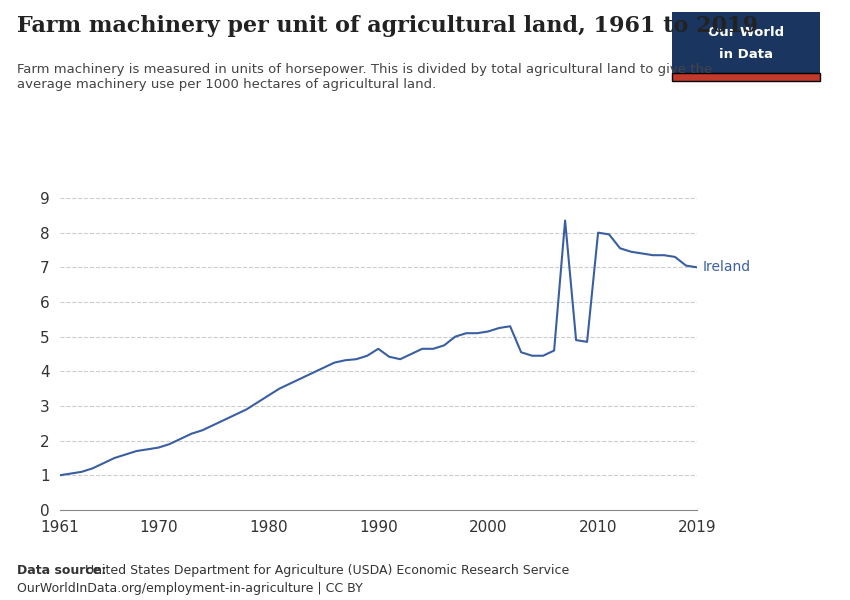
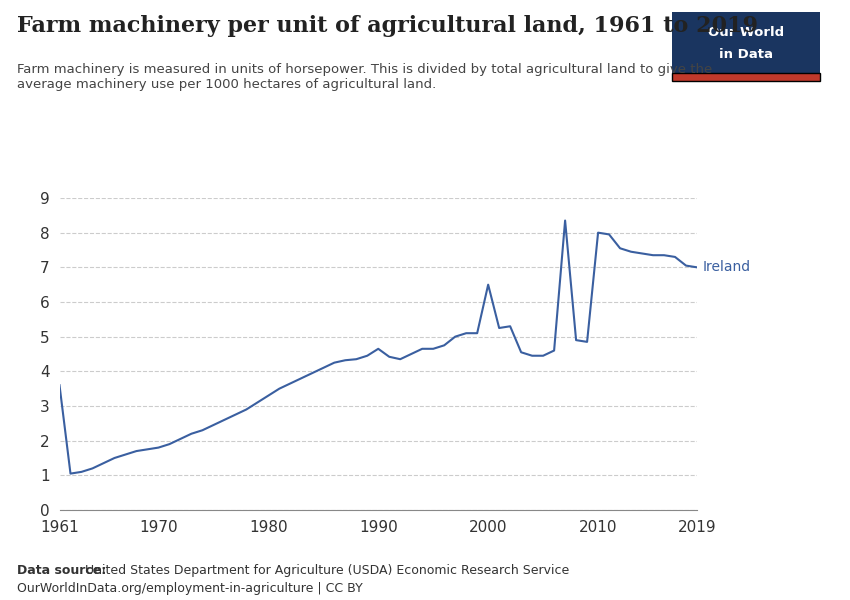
1961: 1.00 -> 3.60
2000: 5.15 -> 6.50
